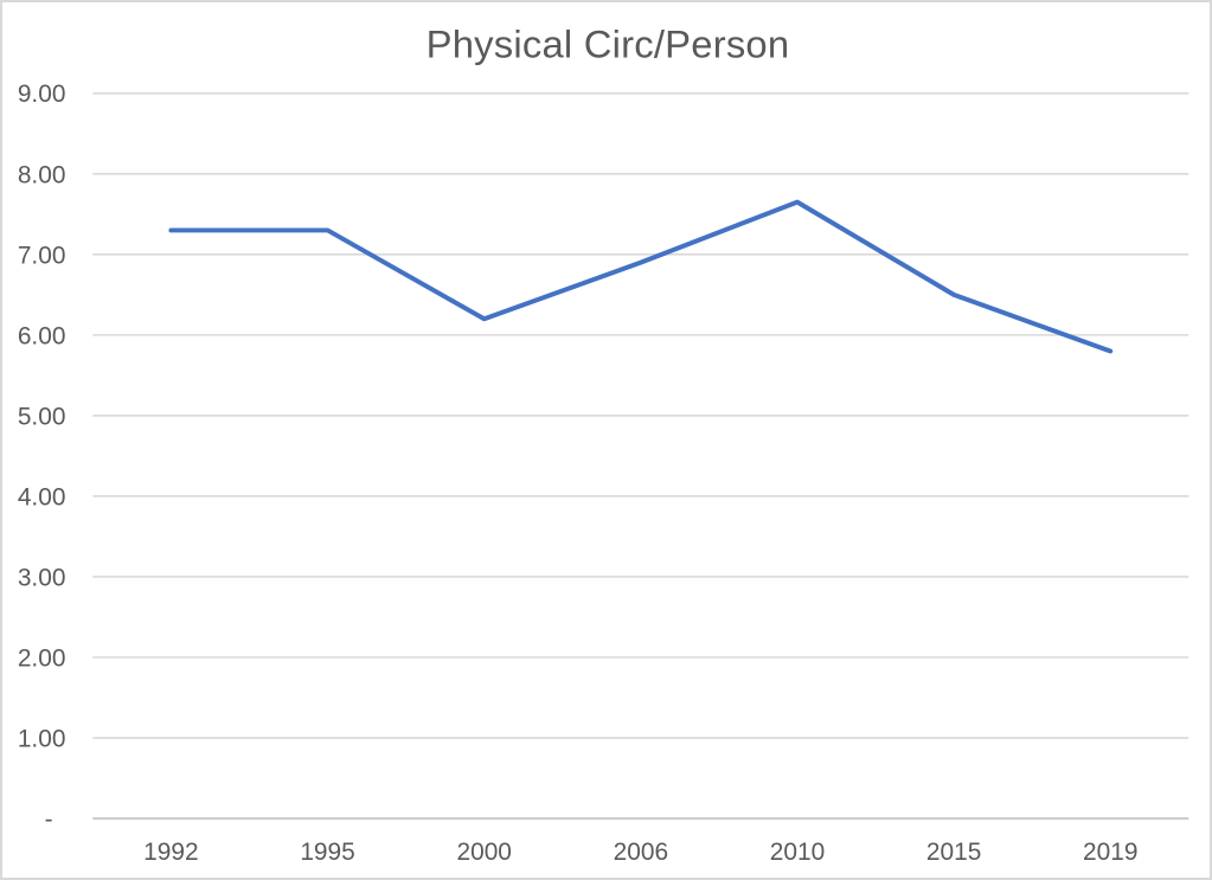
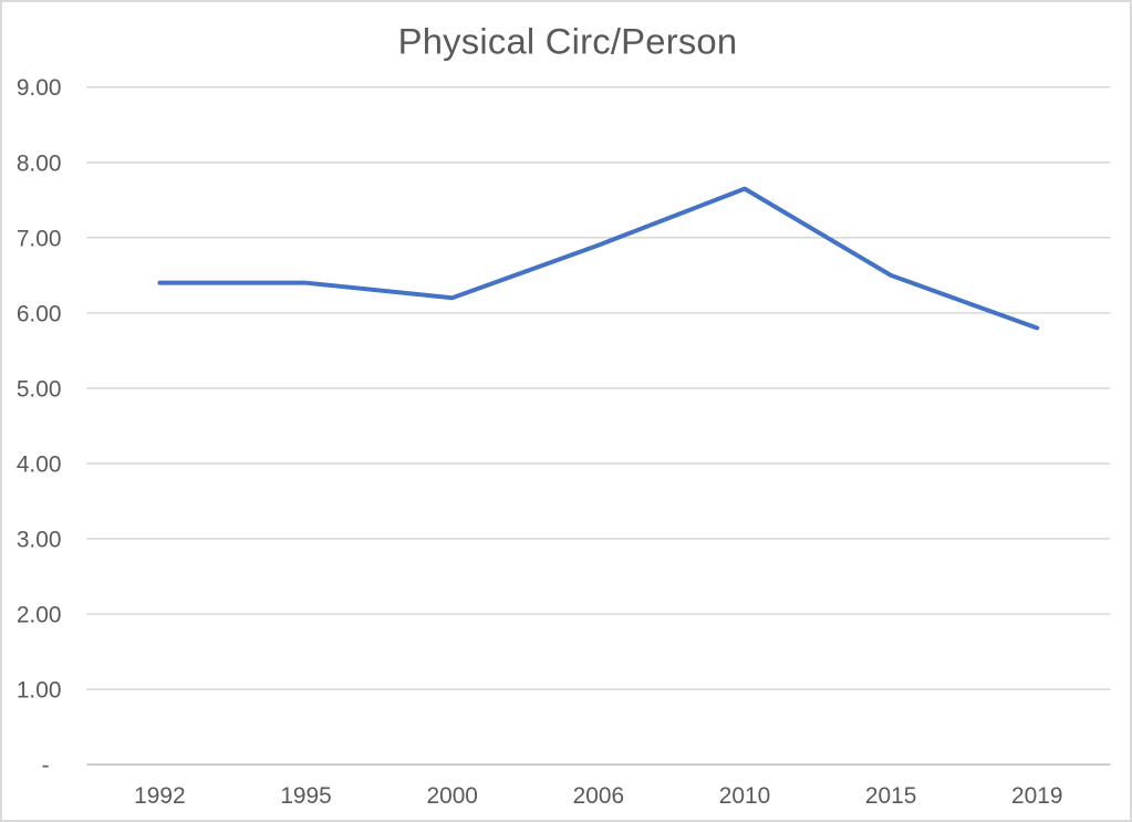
1992: 7.3 -> 6.4
1995: 7.3 -> 6.4
